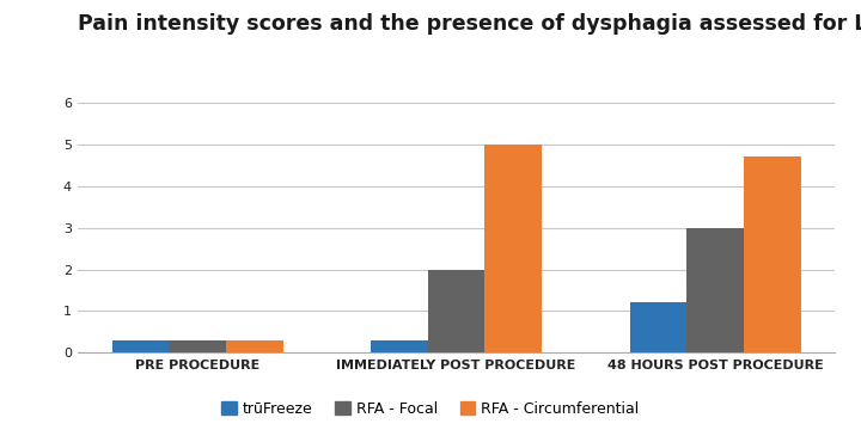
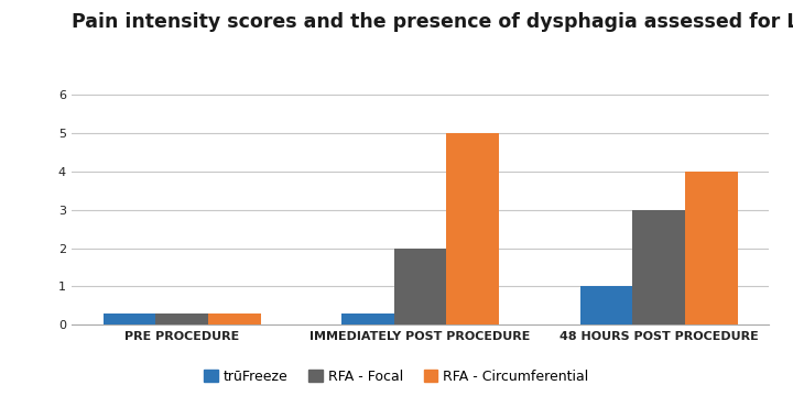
trūFreeze/48 HOURS POST PROCEDURE: 1.2 -> 1.0
RFA - Circumferential/48 HOURS POST PROCEDURE: 4.7 -> 4.0
